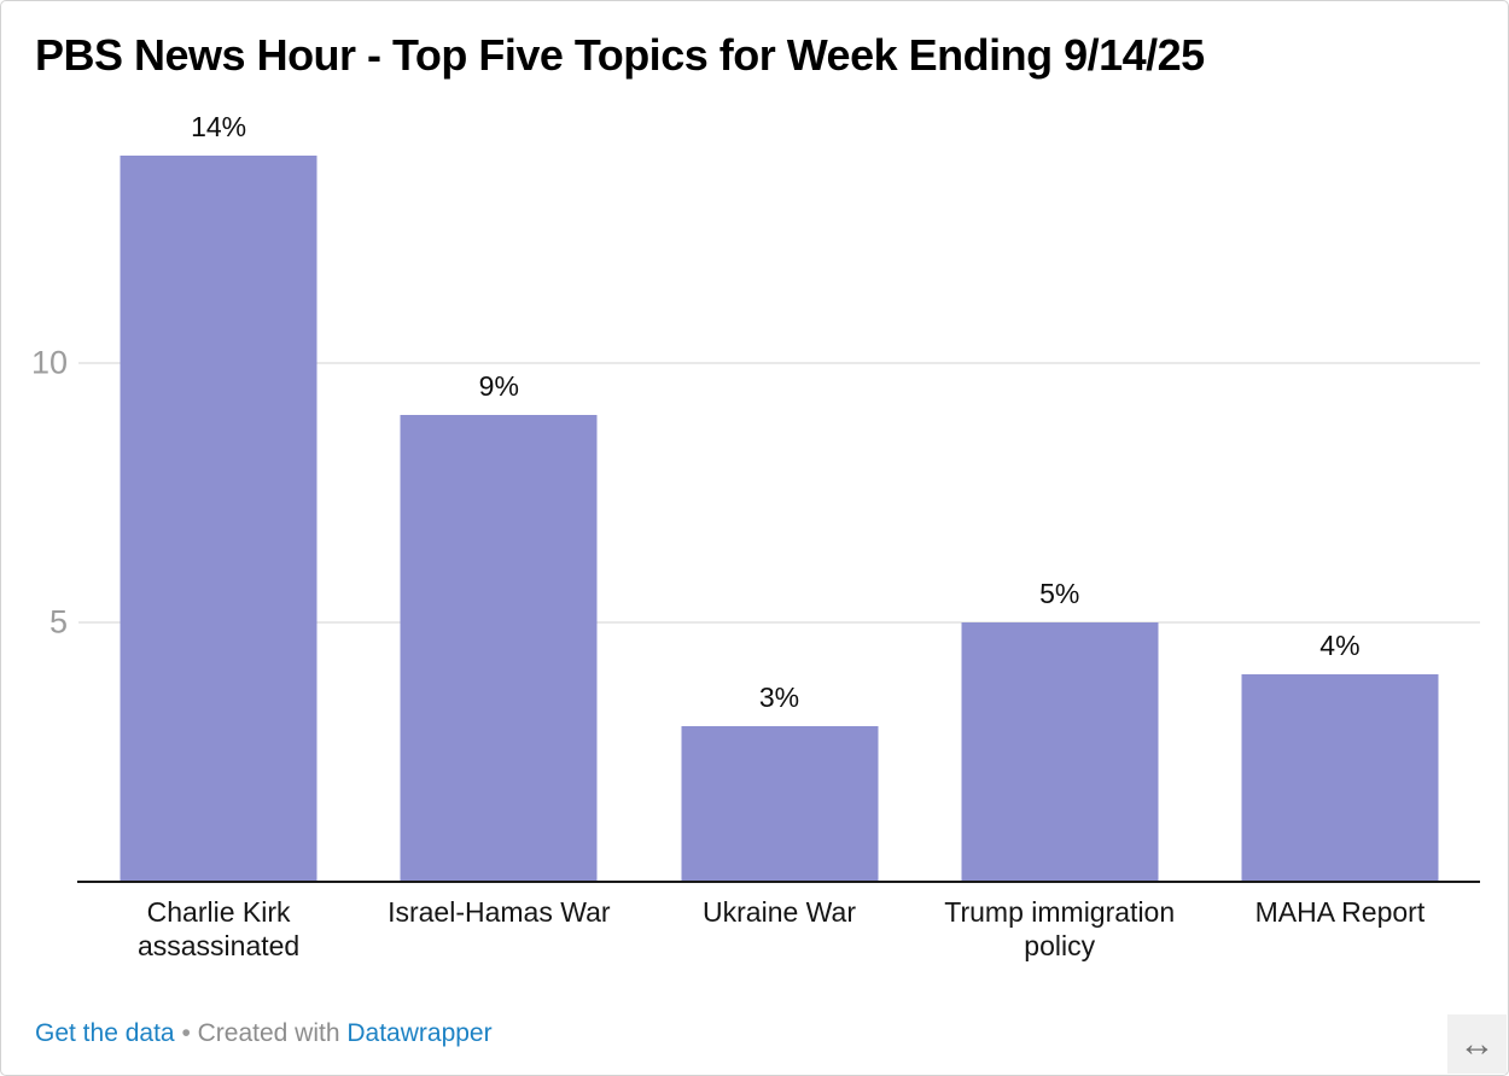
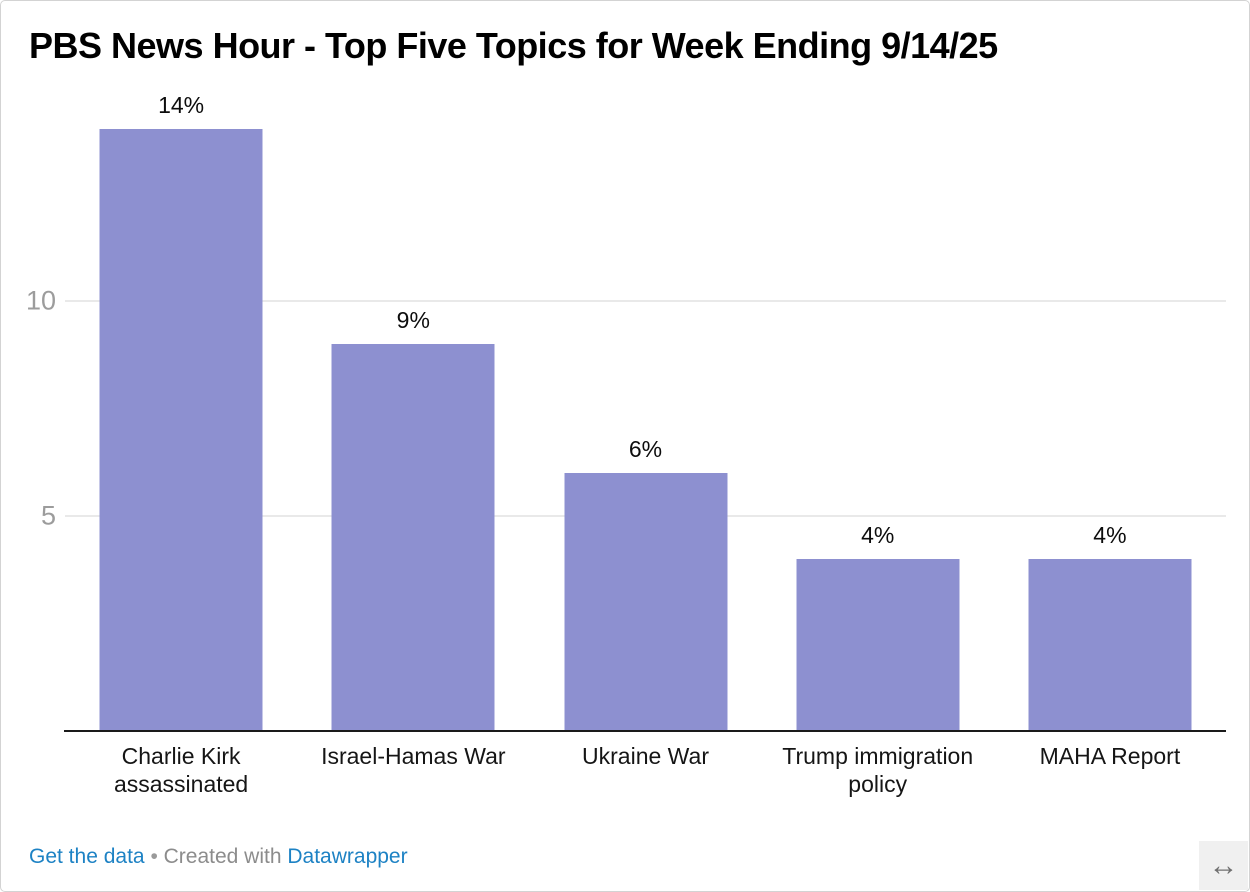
Ukraine War: 3% -> 6%
Trump immigration policy: 5% -> 4%
